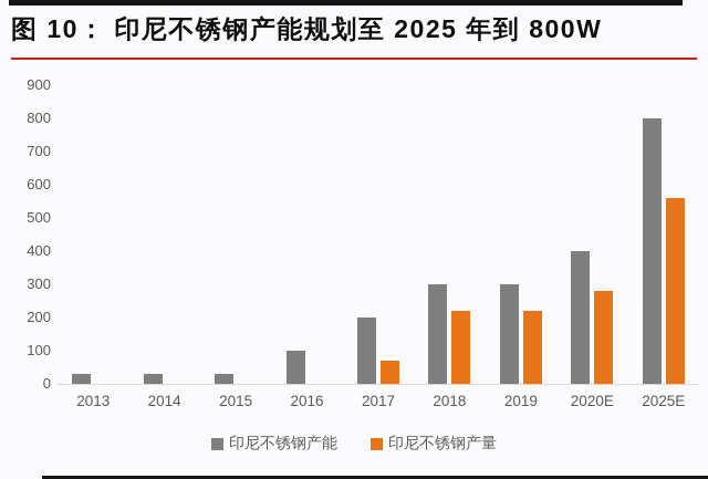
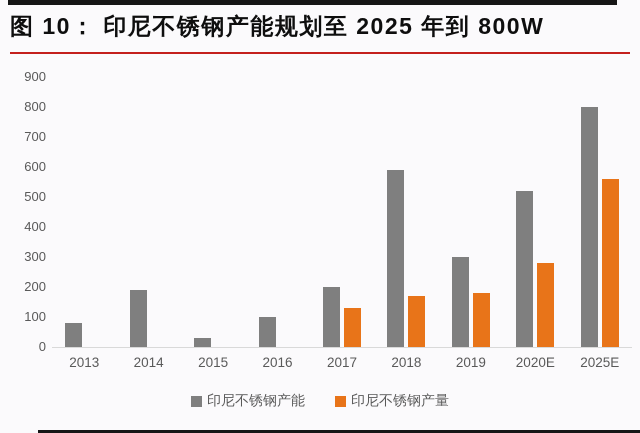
印尼不锈钢产能/2013: 30 -> 80
印尼不锈钢产能/2014: 30 -> 190
印尼不锈钢产量/2017: 70 -> 130
印尼不锈钢产能/2018: 300 -> 590
印尼不锈钢产量/2018: 220 -> 170
印尼不锈钢产量/2019: 220 -> 180
印尼不锈钢产能/2020E: 400 -> 520
